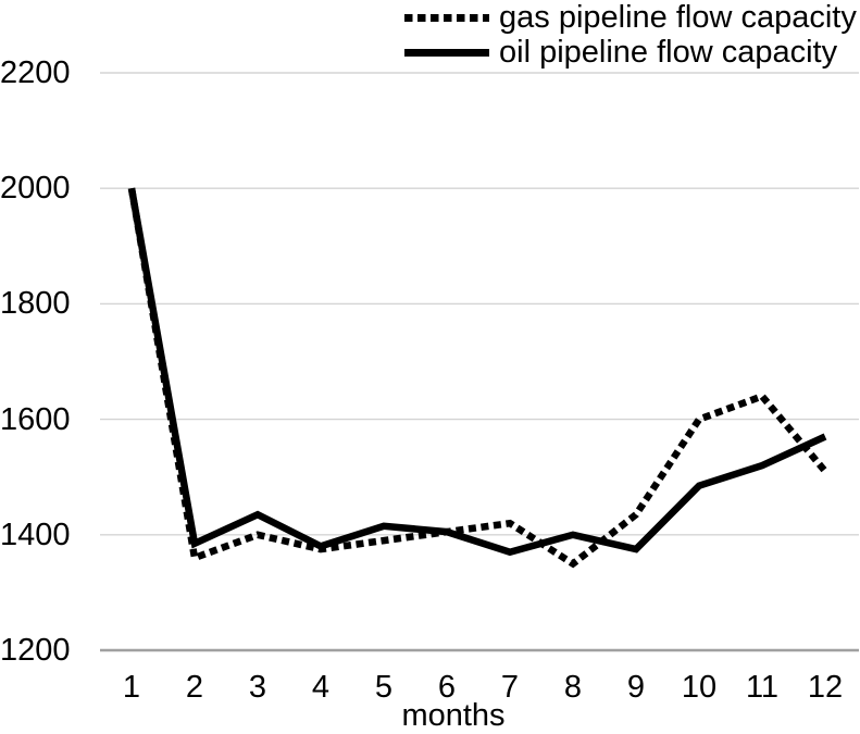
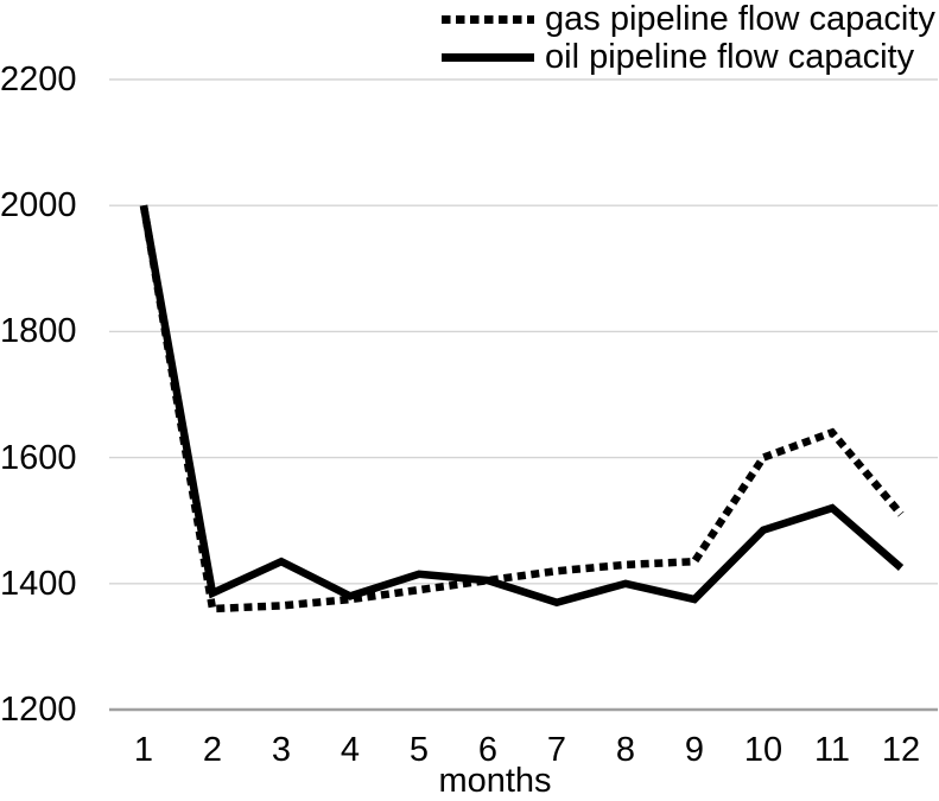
gas pipeline flow capacity/3: 1400 -> 1360
gas pipeline flow capacity/8: 1350 -> 1430
oil pipeline flow capacity/12: 1570 -> 1420
